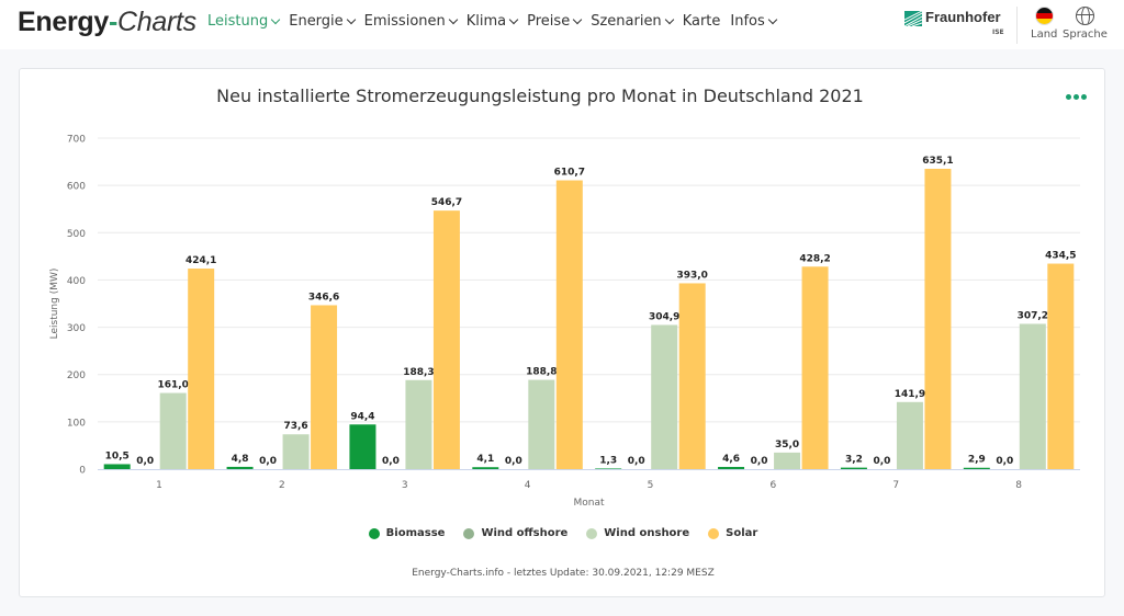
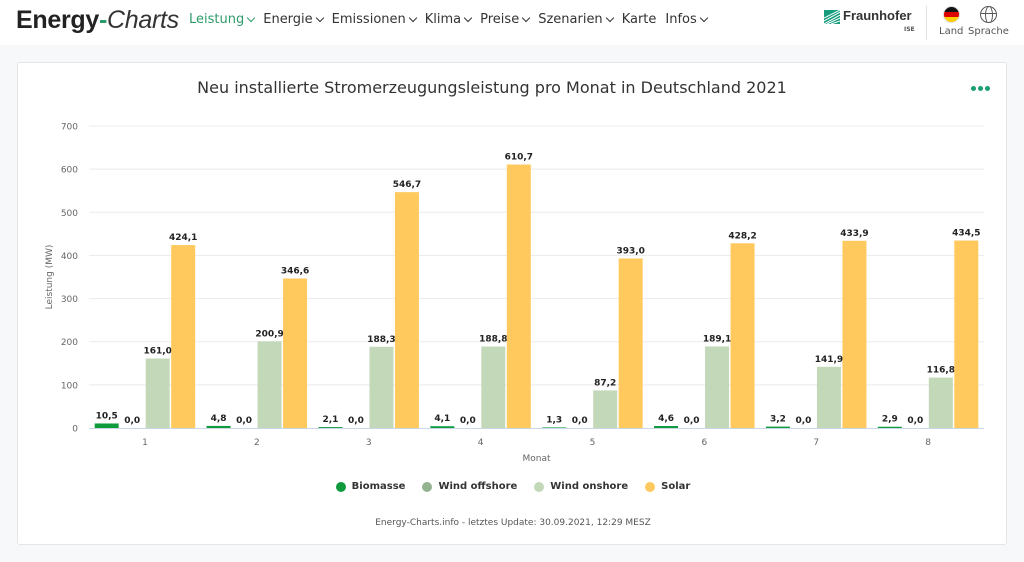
Wind onshore/2: 73,6 -> 200,9
Biomasse/3: 94,4 -> 2,1
Wind onshore/5: 304,9 -> 87,2
Wind onshore/6: 35,0 -> 189,1
Solar/7: 635,1 -> 433,9
Wind onshore/8: 307,2 -> 116,8
